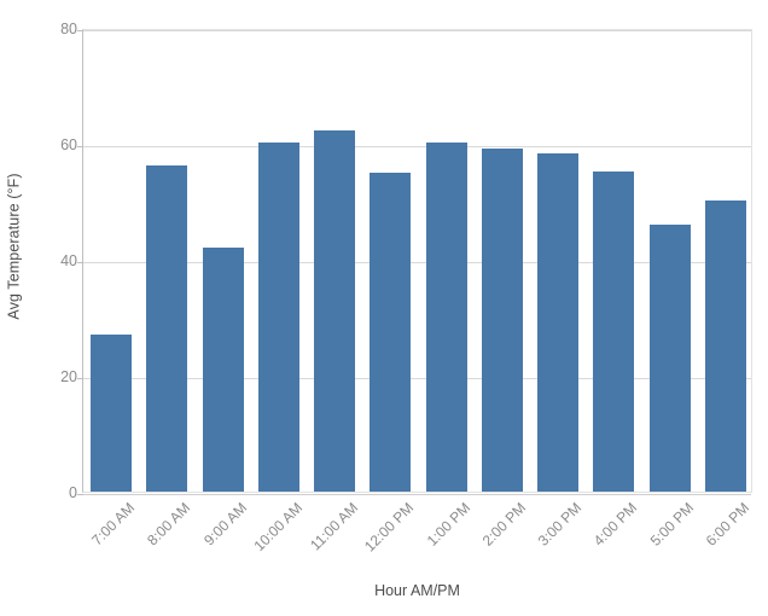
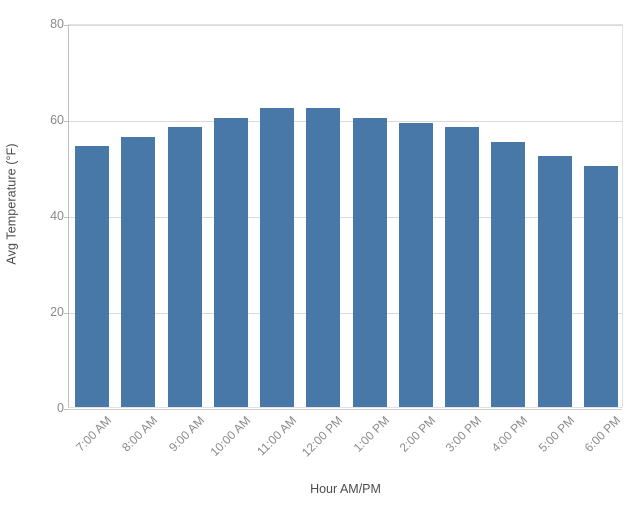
7:00 AM: 27 -> 54
9:00 AM: 42 -> 58
12:00 PM: 55 -> 62
5:00 PM: 46 -> 52
